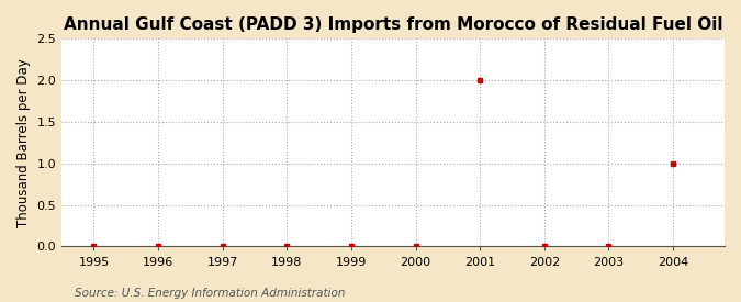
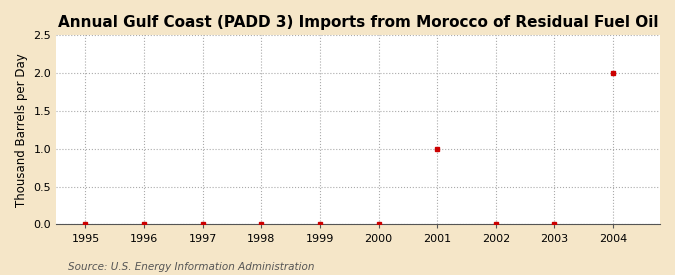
2001: 2 -> 1
2004: 1 -> 2
